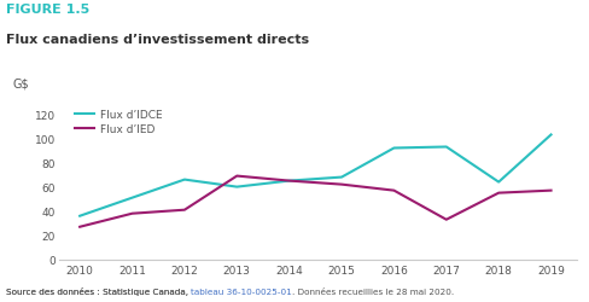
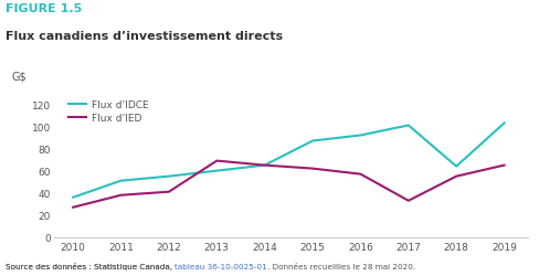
Flux d’IDCE/2012: 66 -> 55
Flux d’IDCE/2015: 68 -> 87
Flux d’IDCE/2017: 93 -> 101
Flux d’IED/2019: 57 -> 65
